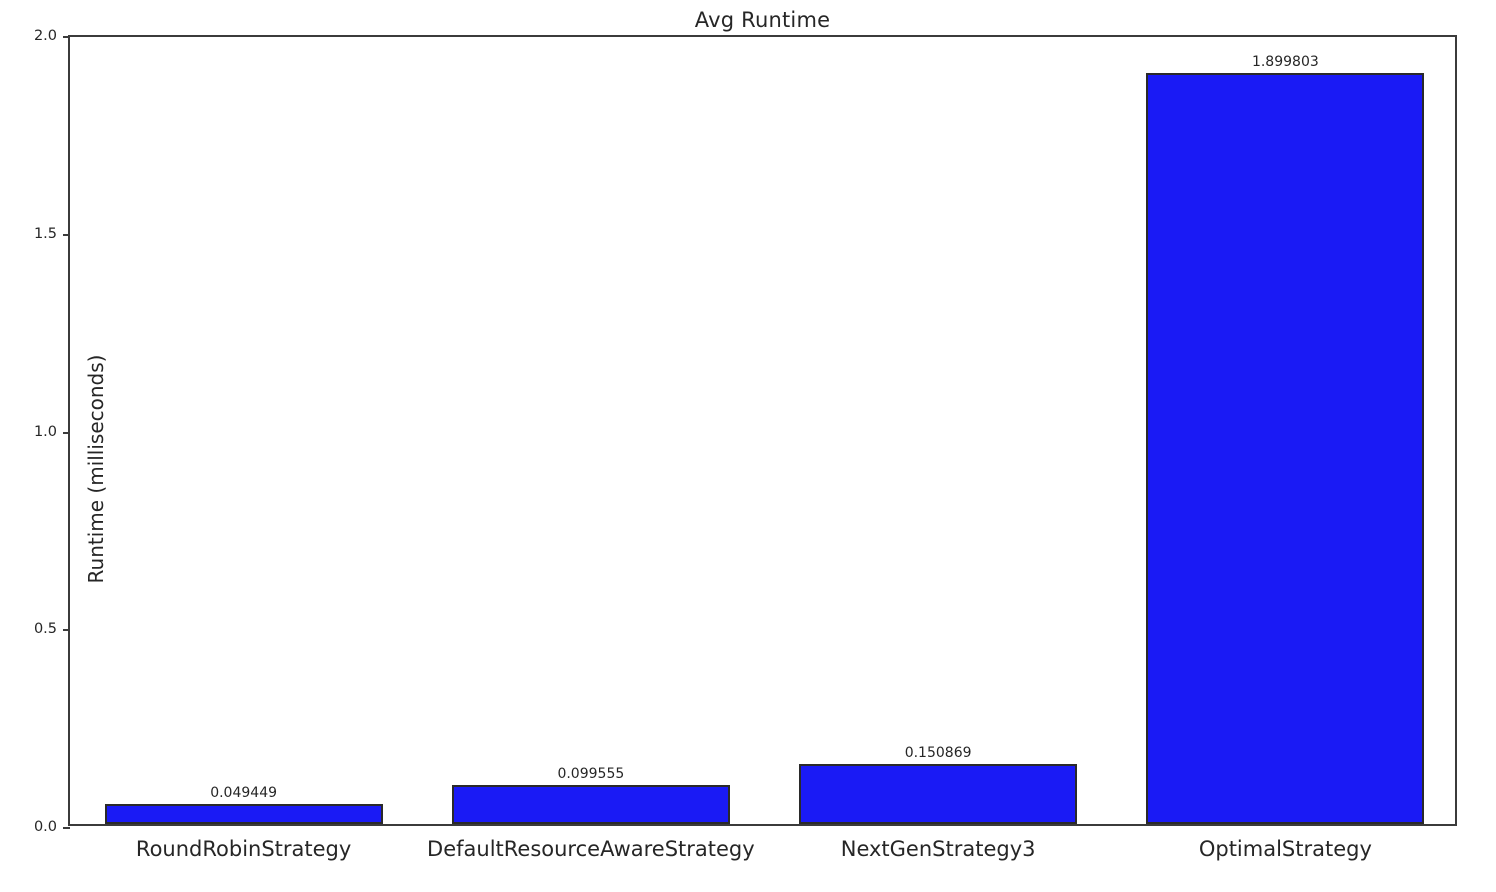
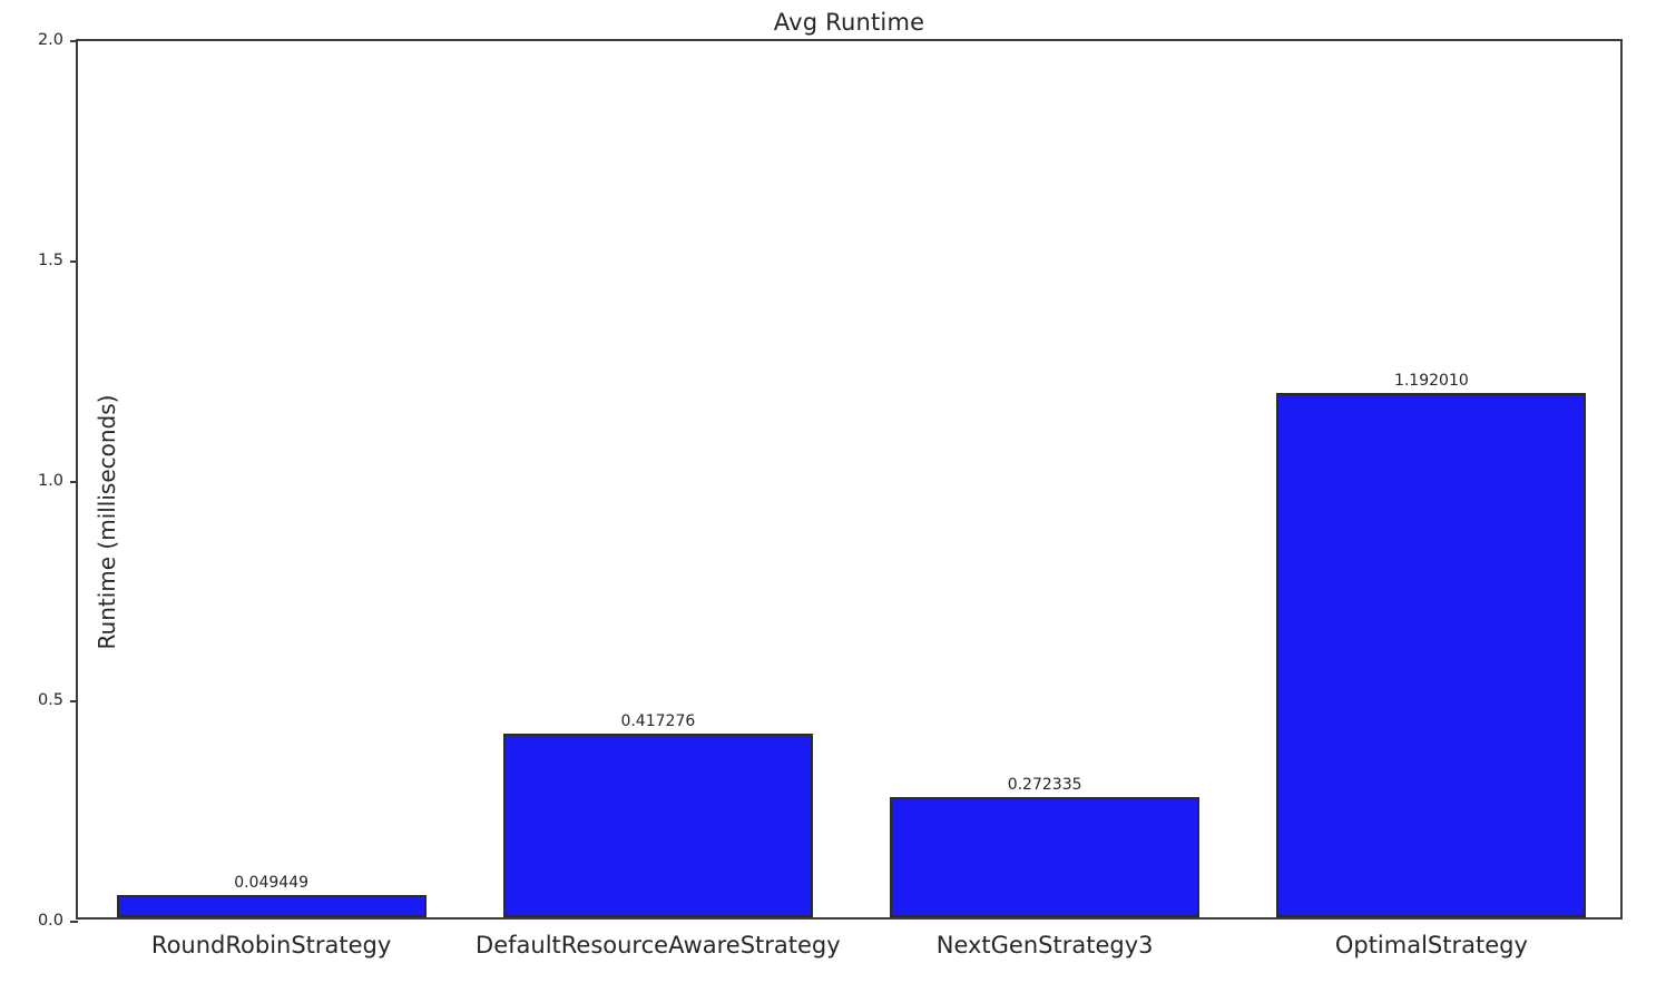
DefaultResourceAwareStrategy: 0.099555 -> 0.417276
NextGenStrategy3: 0.150869 -> 0.272335
OptimalStrategy: 1.899803 -> 1.192010
